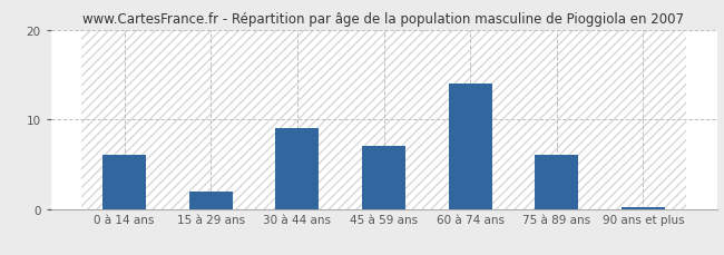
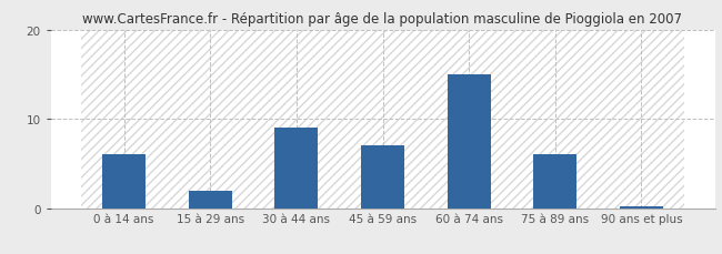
60 à 74 ans: 14.0 -> 15.0
